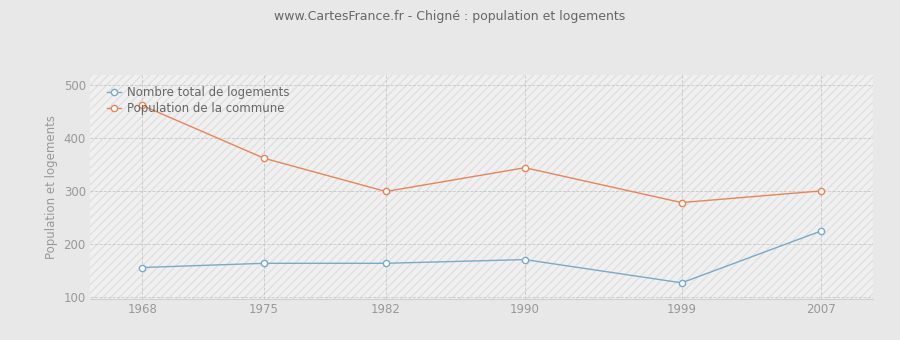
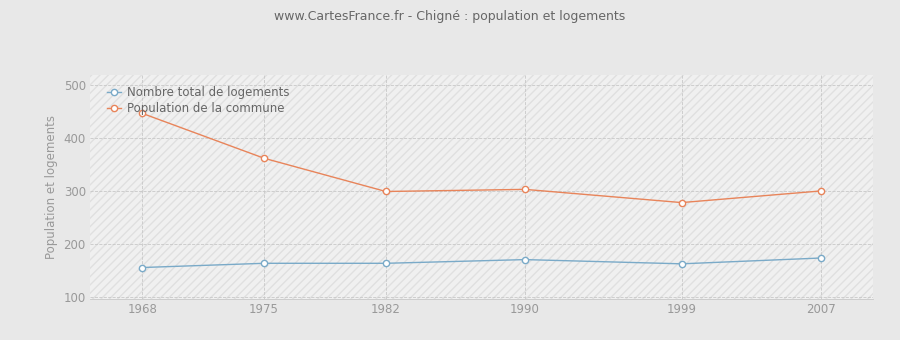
Population de la commune/1968: 462 -> 447
Population de la commune/1990: 344 -> 303
Nombre total de logements/1999: 126 -> 162
Nombre total de logements/2007: 224 -> 173
